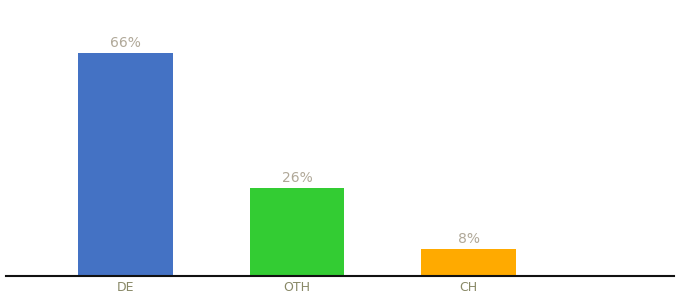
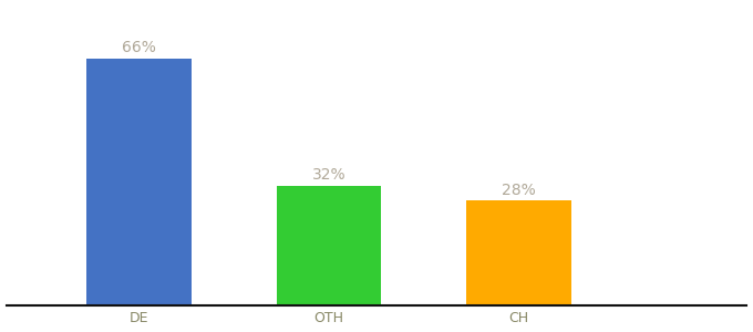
OTH: 26% -> 32%
CH: 8% -> 28%
